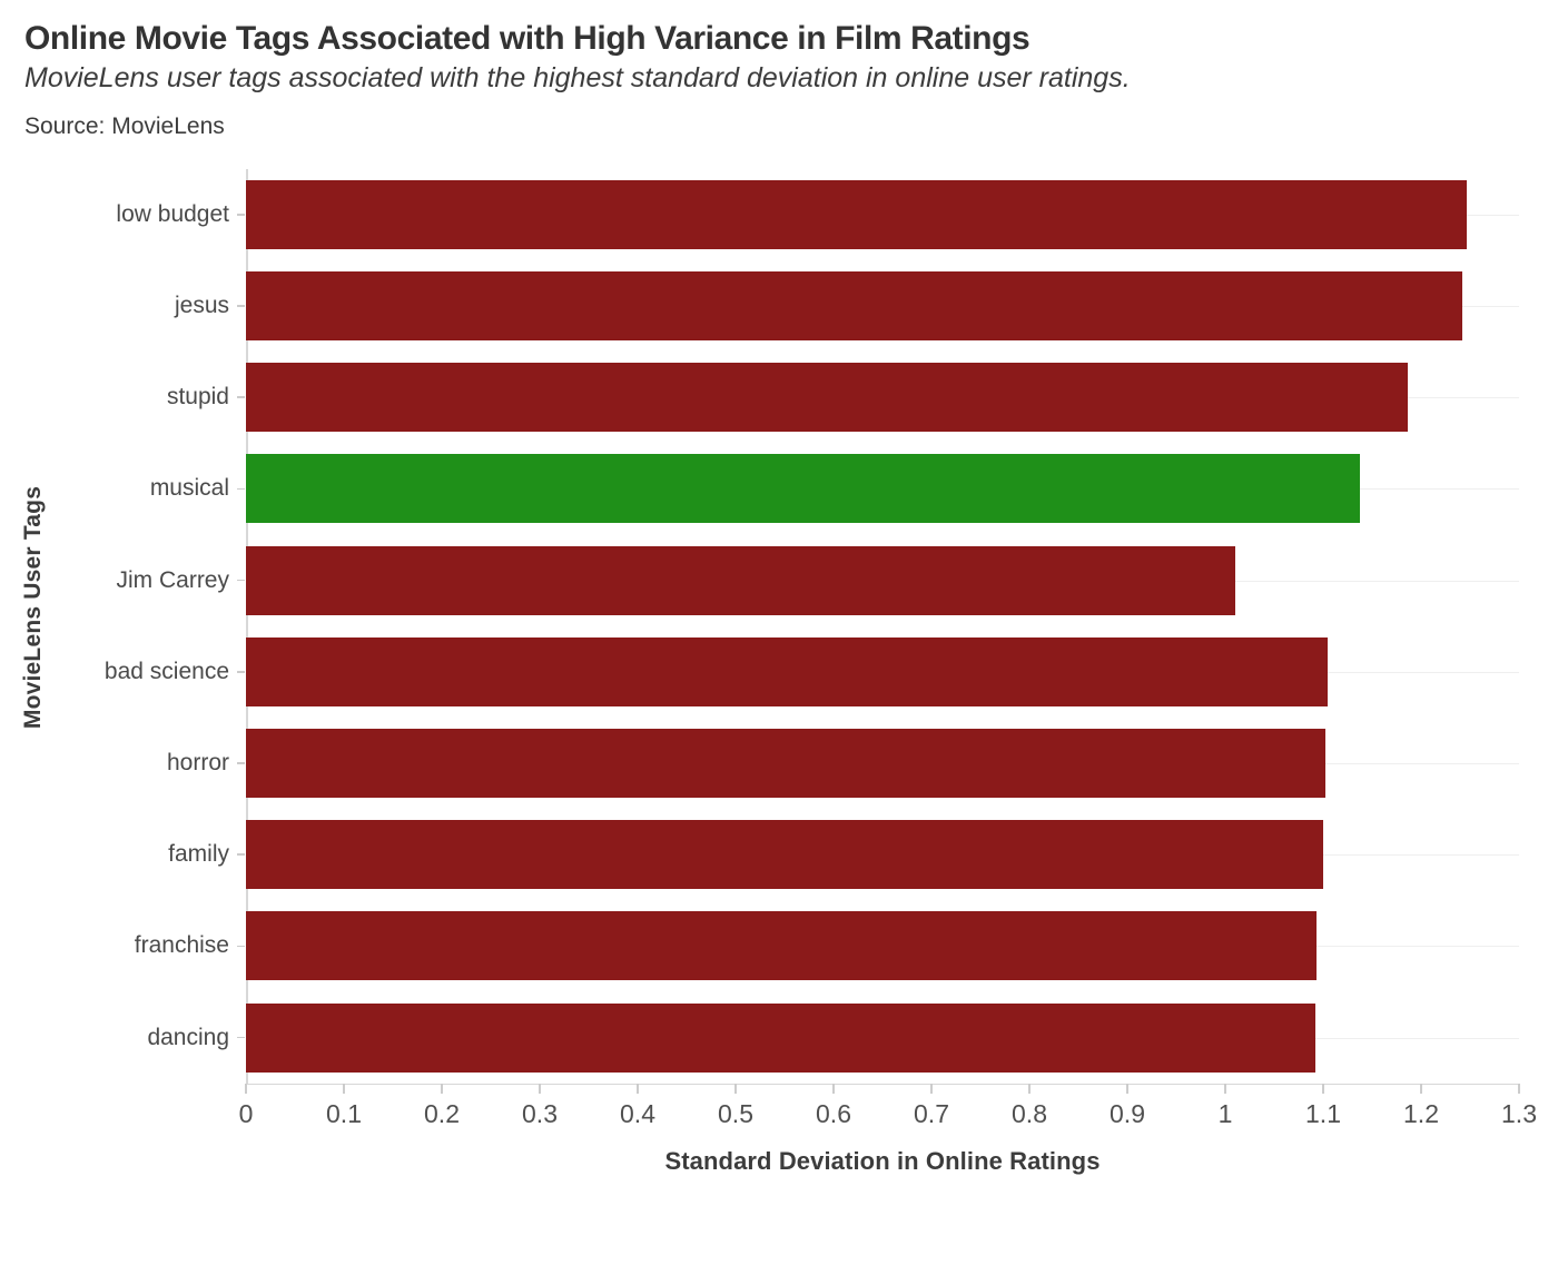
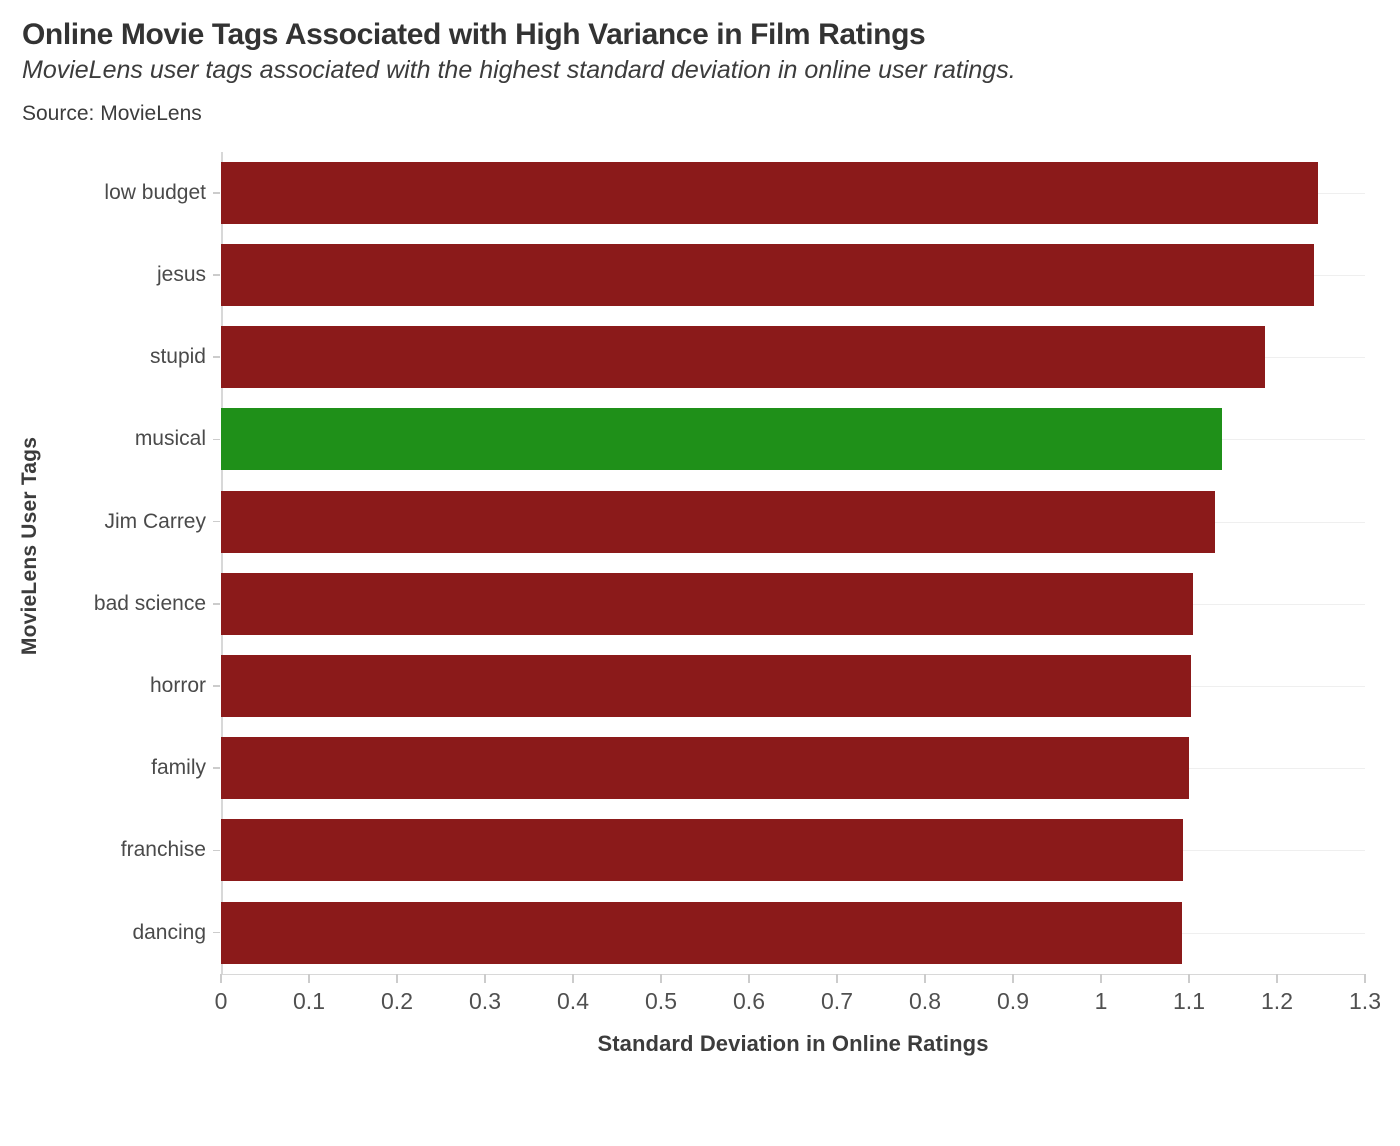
Jim Carrey: 1.01 -> 1.13
